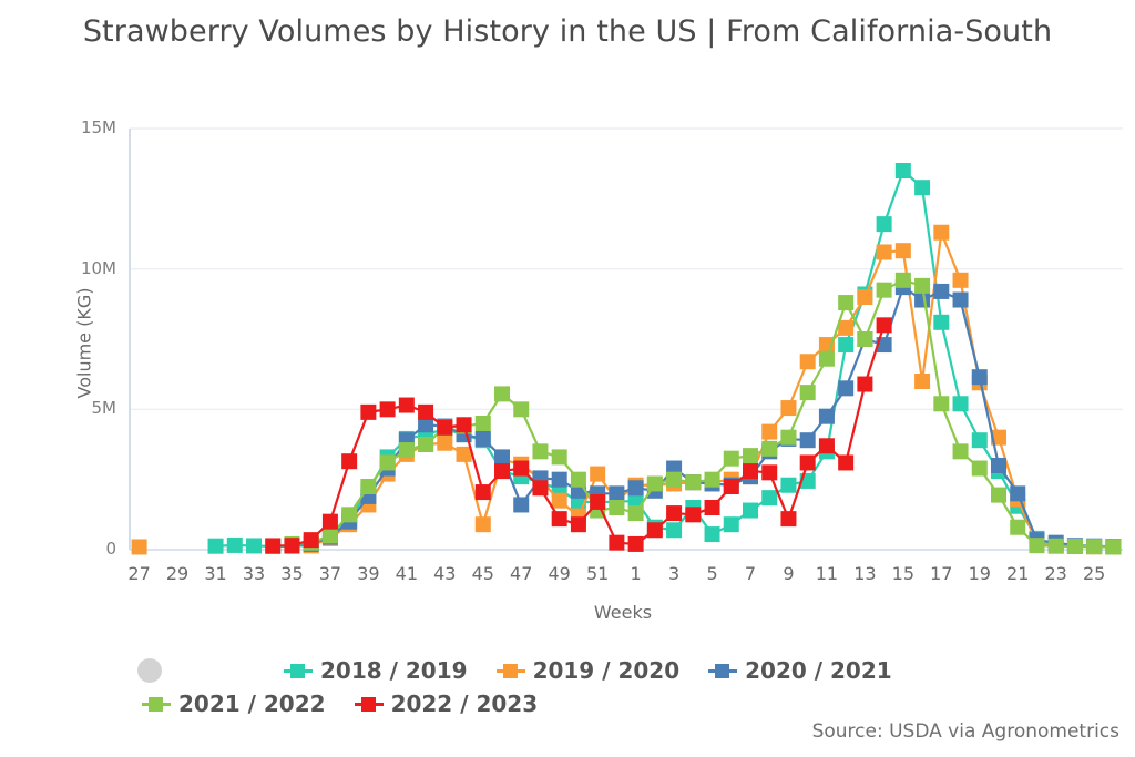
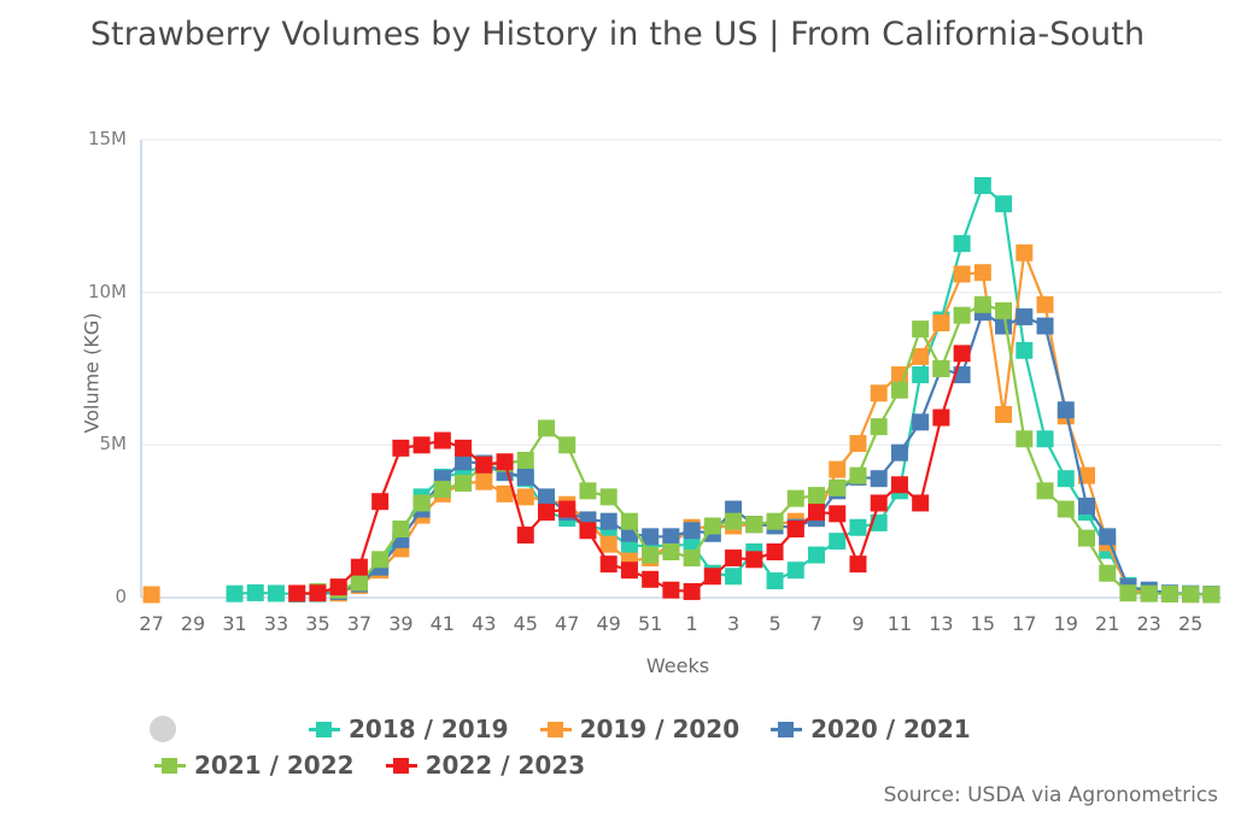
2019 / 2020/45: 0.9M -> 3.3M
2020 / 2021/47: 1.6M -> 2.8M
2019 / 2020/51: 2.7M -> 1.3M
2022 / 2023/51: 1.7M -> 0.6M
